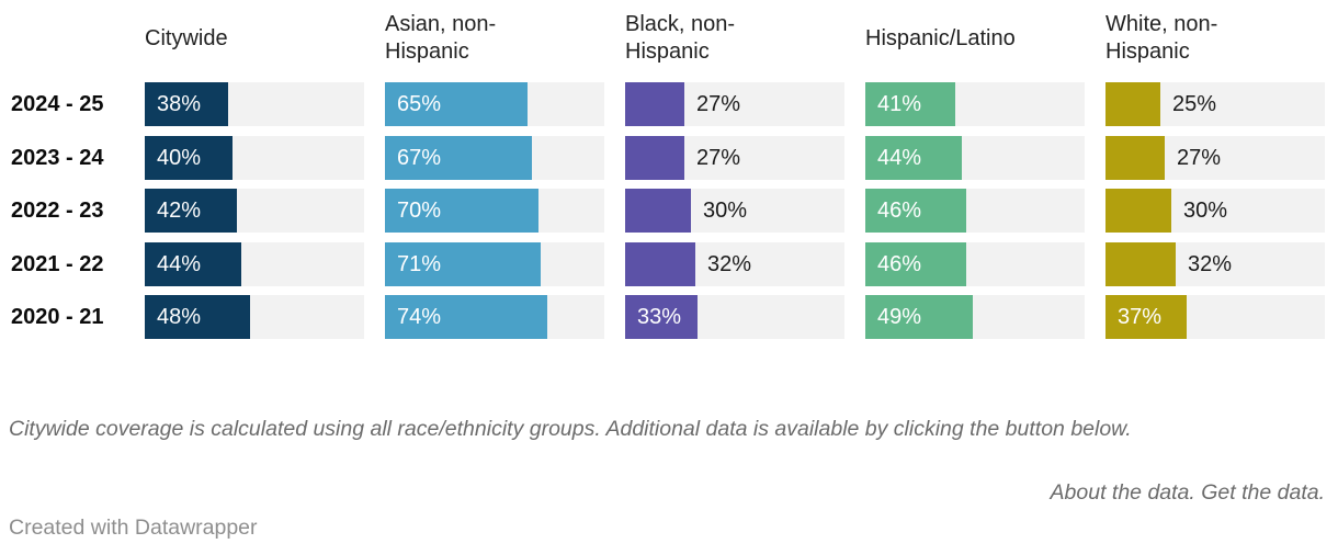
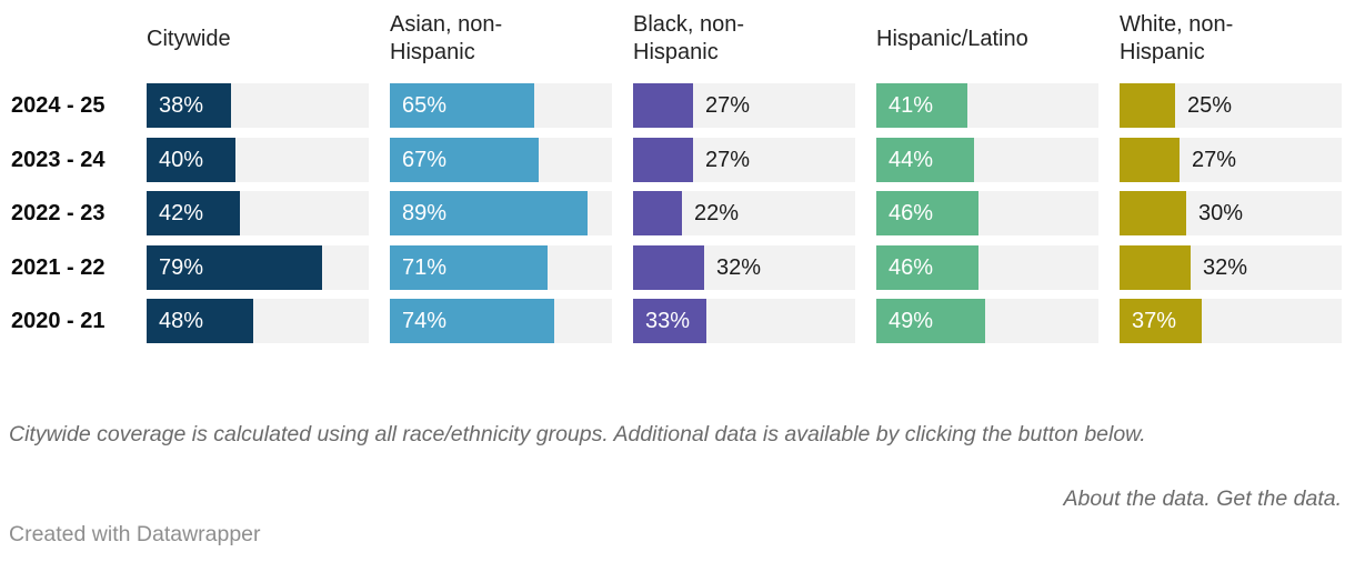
Asian, non-Hispanic/2022 - 23: 70% -> 89%
Black, non-Hispanic/2022 - 23: 30% -> 22%
Citywide/2021 - 22: 44% -> 79%
